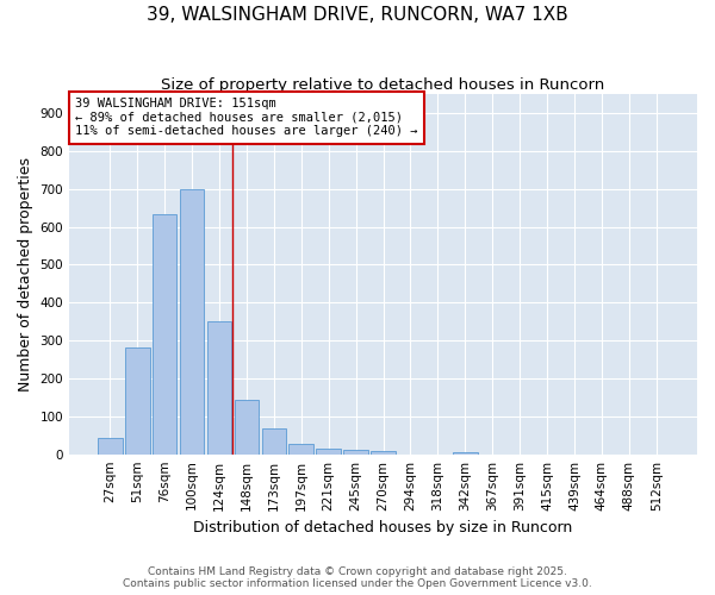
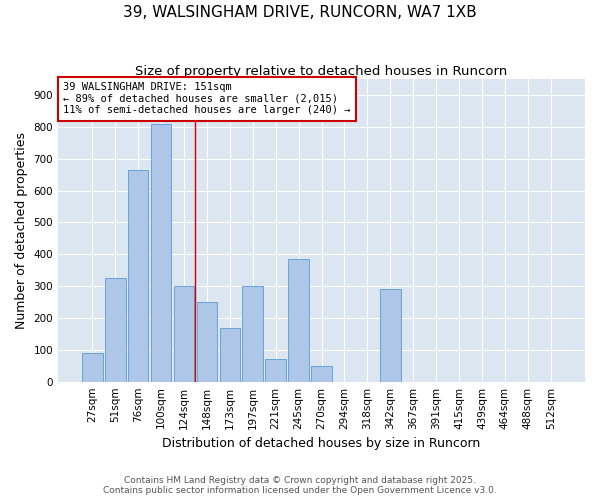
27sqm: 42 -> 90
51sqm: 283 -> 325
76sqm: 632 -> 665
100sqm: 700 -> 810
124sqm: 350 -> 300
148sqm: 145 -> 250
173sqm: 67 -> 170
197sqm: 28 -> 300
221sqm: 15 -> 70
245sqm: 10 -> 385
270sqm: 8 -> 50
342sqm: 5 -> 290
